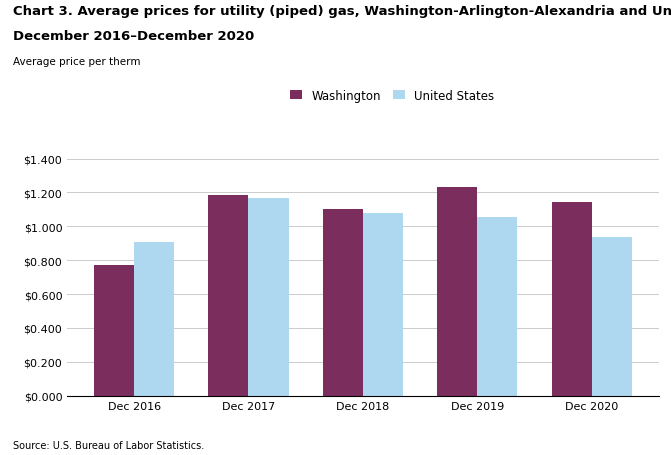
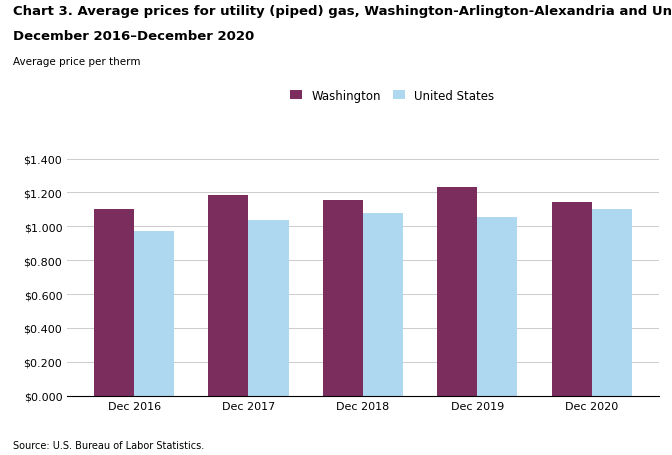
Washington/Dec 2016: $0.77 -> $1.10
United States/Dec 2016: $0.91 -> $0.97
United States/Dec 2017: $1.17 -> $1.03
Washington/Dec 2018: $1.10 -> $1.16
United States/Dec 2020: $0.94 -> $1.10
